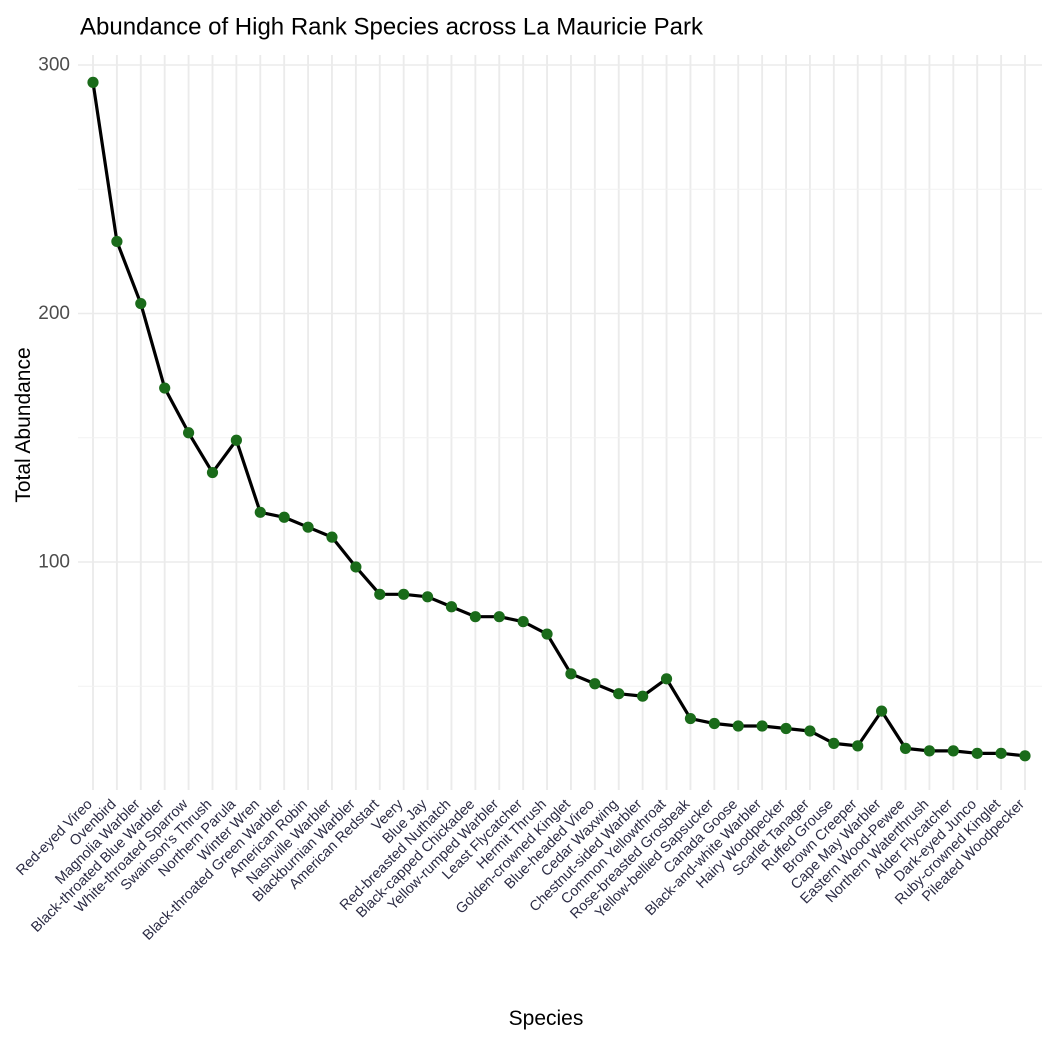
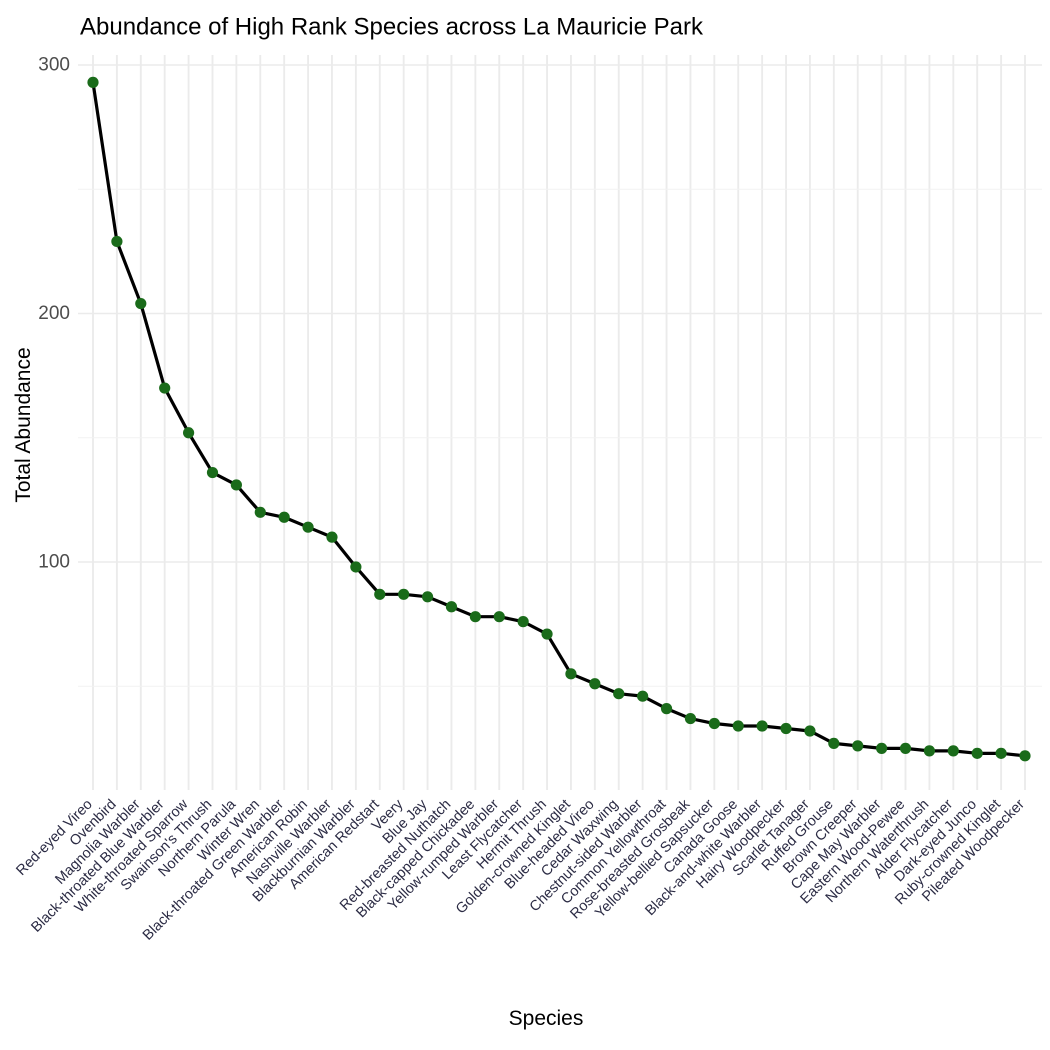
Northern Parula: 149 -> 131
Common Yellowthroat: 53 -> 41
Cape May Warbler: 40 -> 25
